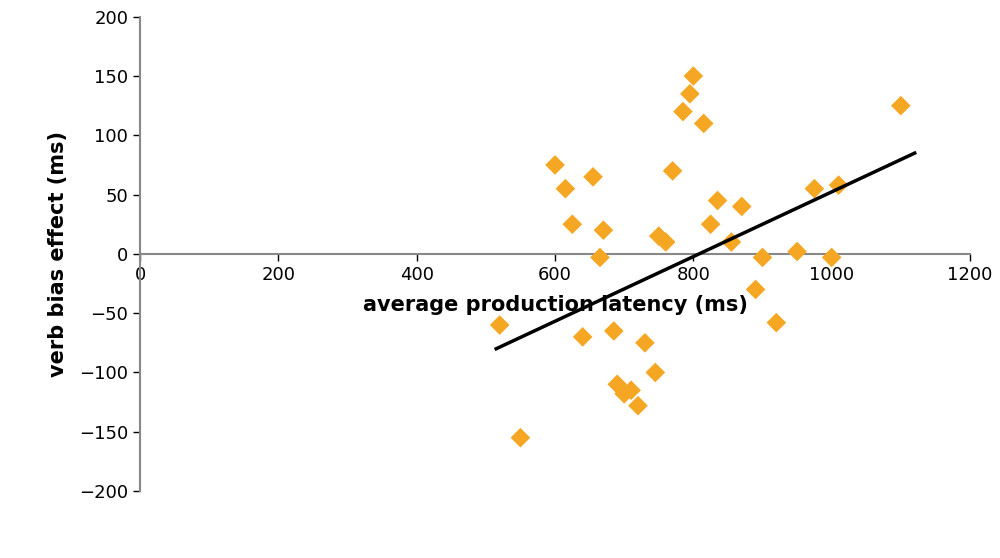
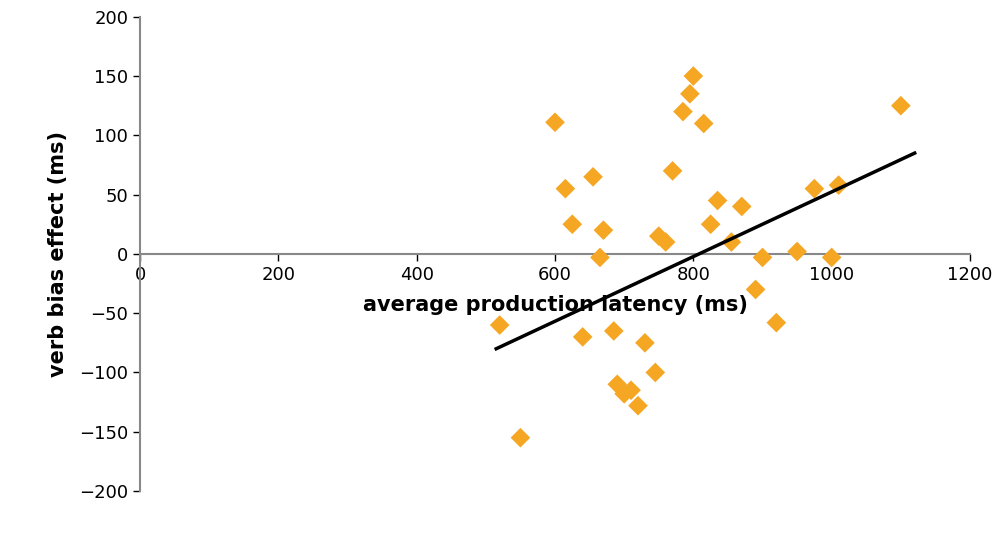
600: 75 -> 111
